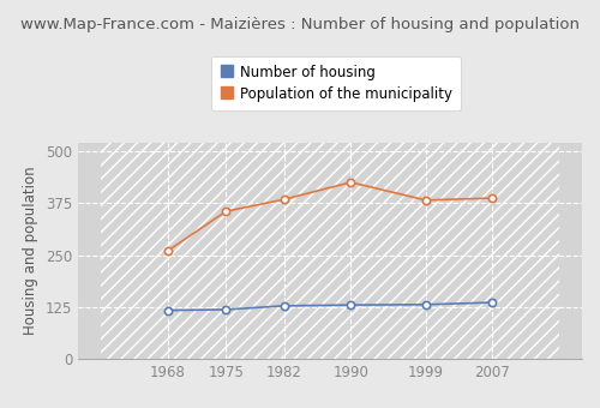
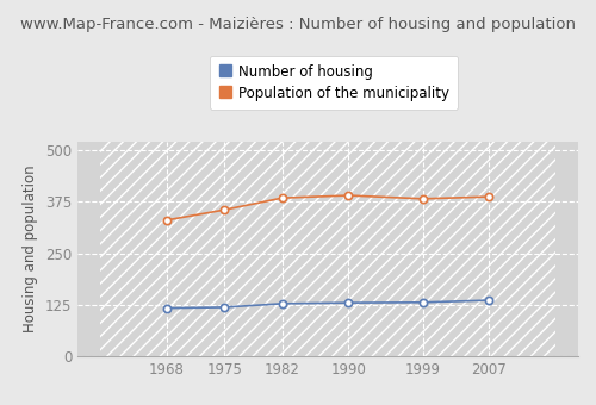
Population of the municipality/1968: 260 -> 330
Population of the municipality/1990: 425 -> 390
